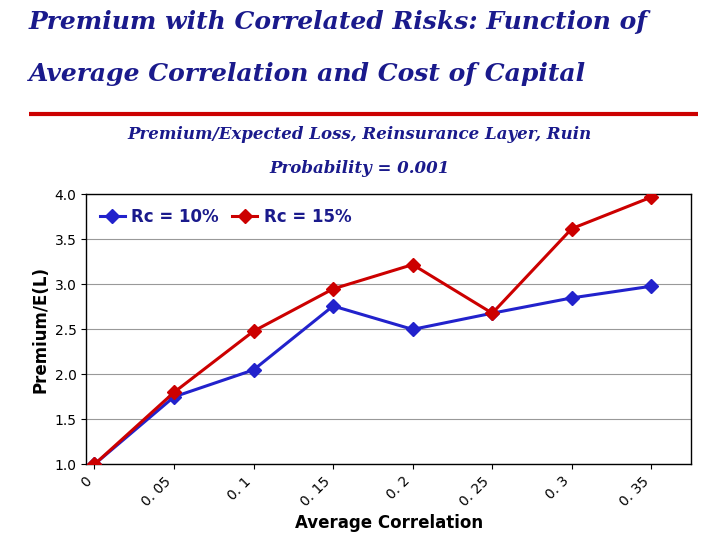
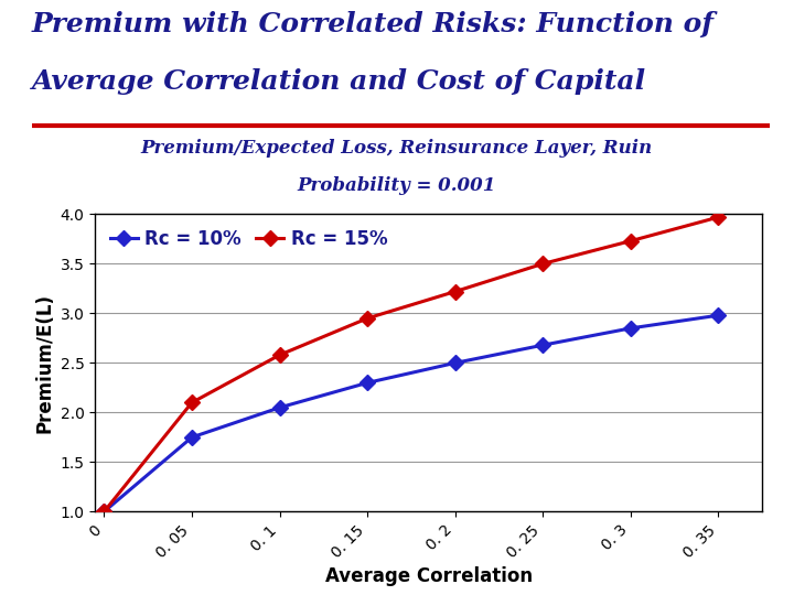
Rc = 15%/0. 05: 1.80 -> 2.10
Rc = 15%/0. 1: 2.48 -> 2.58
Rc = 10%/0. 15: 2.76 -> 2.30
Rc = 15%/0. 25: 2.68 -> 3.50
Rc = 15%/0. 3: 3.62 -> 3.73
